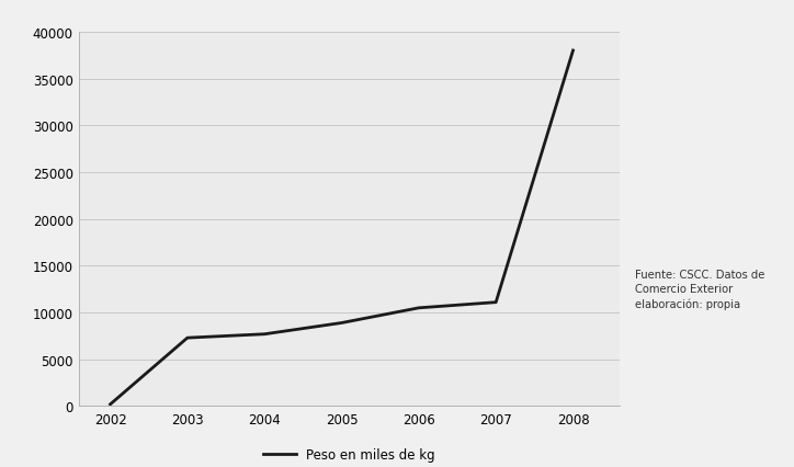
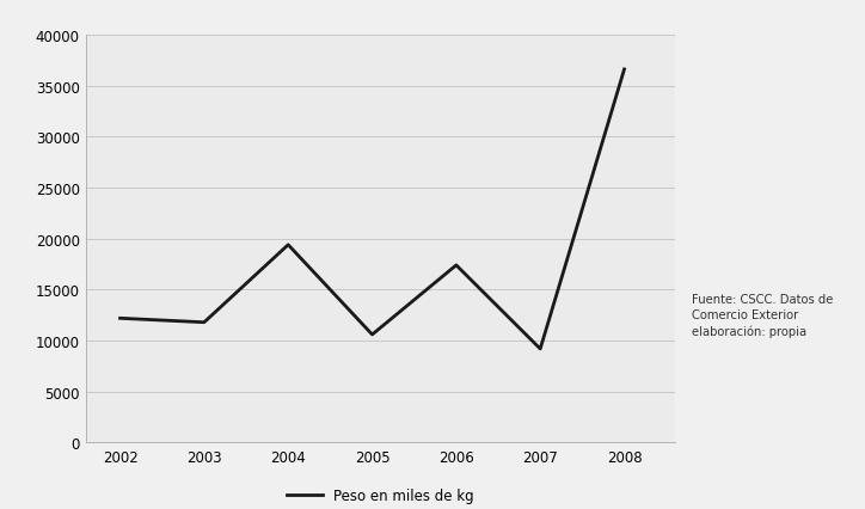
2002: 200 -> 12200
2003: 7300 -> 11800
2004: 7700 -> 19400
2005: 8900 -> 10600
2006: 10500 -> 17400
2007: 11100 -> 9200
2008: 38000 -> 36600
